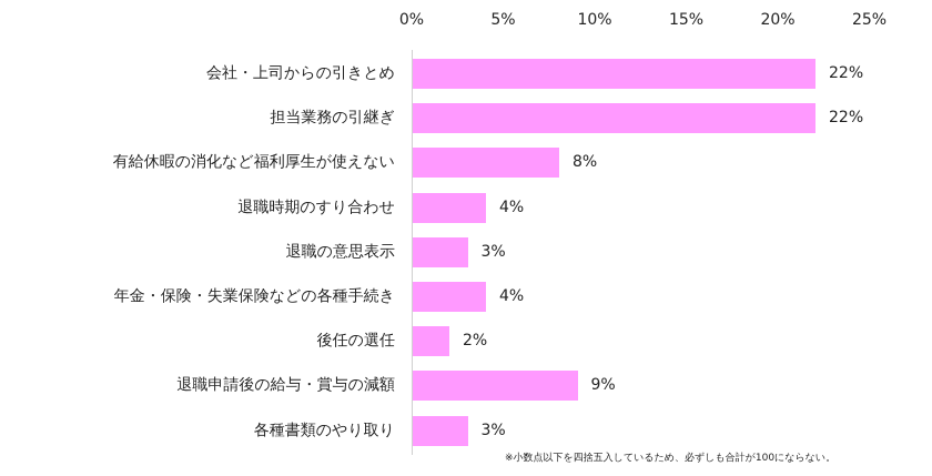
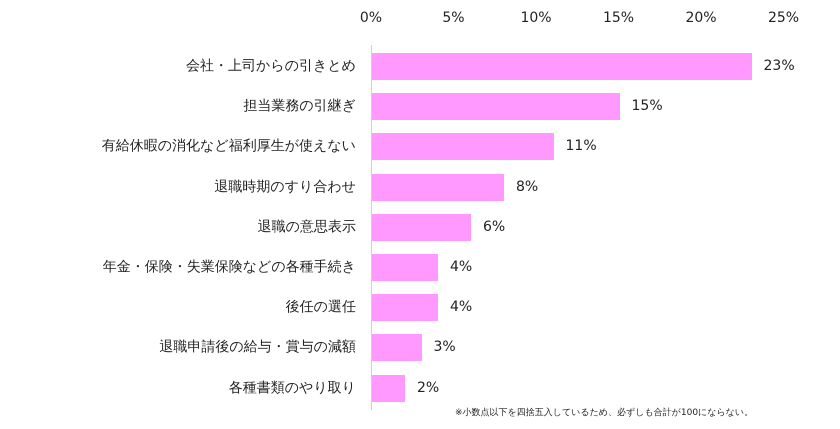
会社・上司からの引きとめ: 22% -> 23%
担当業務の引継ぎ: 22% -> 15%
有給休暇の消化など福利厚生が使えない: 8% -> 11%
退職時期のすり合わせ: 4% -> 8%
退職の意思表示: 3% -> 6%
後任の選任: 2% -> 4%
退職申請後の給与・賞与の減額: 9% -> 3%
各種書類のやり取り: 3% -> 2%
